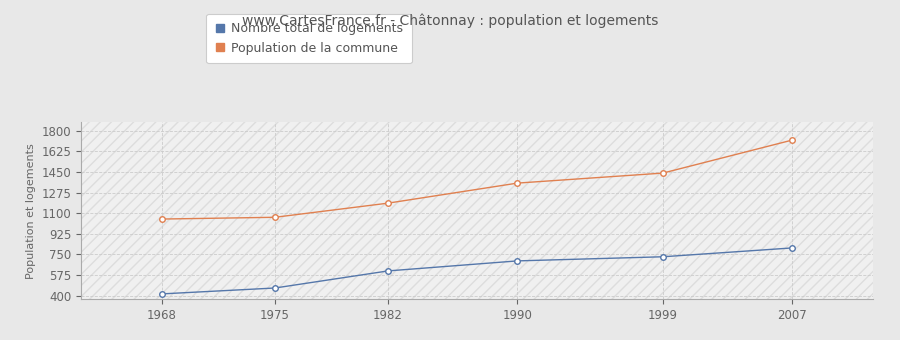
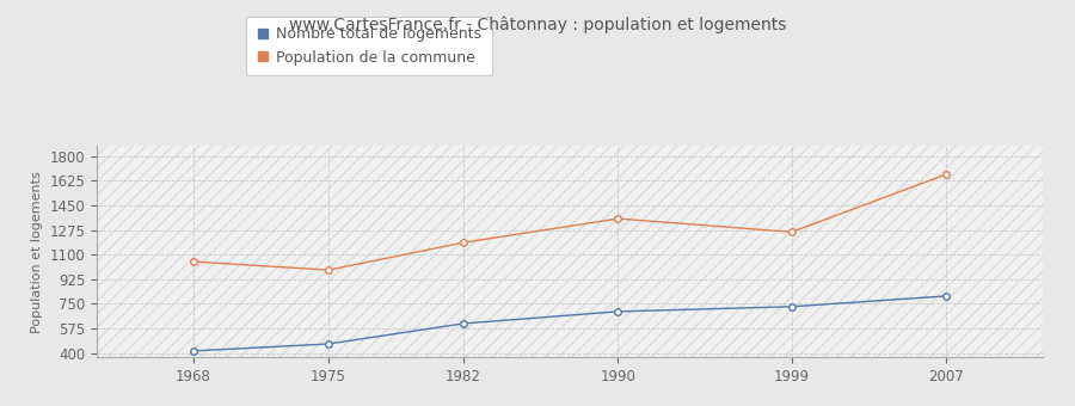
Population de la commune/1975: 1060 -> 990
Population de la commune/1999: 1440 -> 1260
Population de la commune/2007: 1720 -> 1670
